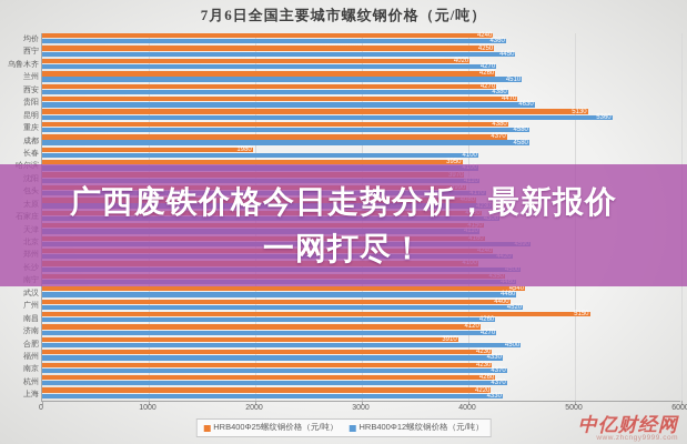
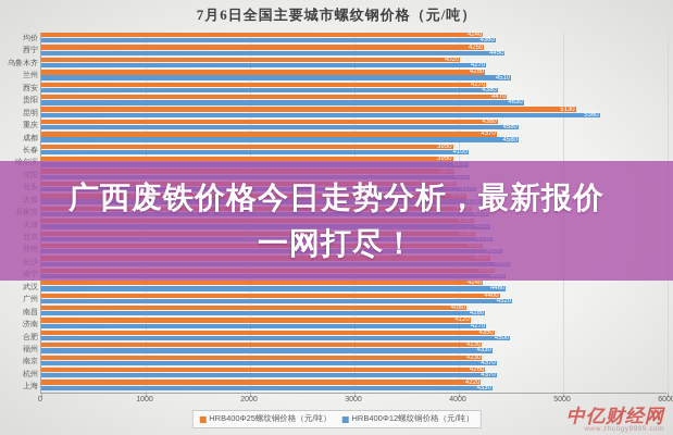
HRB400Φ25螺纹钢价格（元/吨）/长春: 1980 -> 3950
HRB400Φ12螺纹钢价格（元/吨）/天津: 4110 -> 4310
HRB400Φ12螺纹钢价格（元/吨）/北京: 4590 -> 4330
HRB400Φ25螺纹钢价格（元/吨）/长沙: 4100 -> 4310
HRB400Φ25螺纹钢价格（元/吨）/武汉: 4540 -> 4240
HRB400Φ25螺纹钢价格（元/吨）/南昌: 5150 -> 4080
HRB400Φ25螺纹钢价格（元/吨）/合肥: 3910 -> 4350
